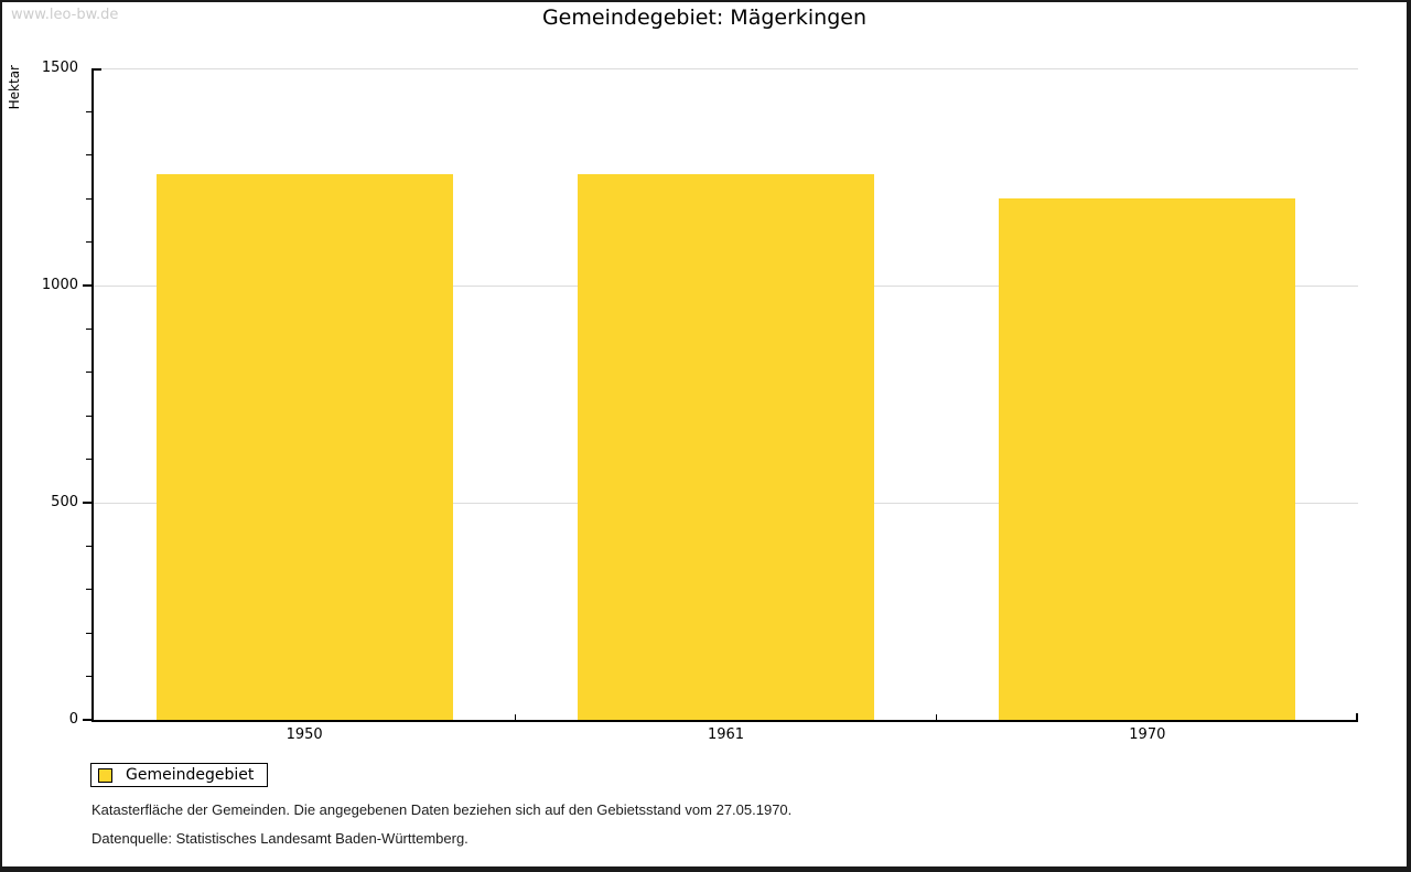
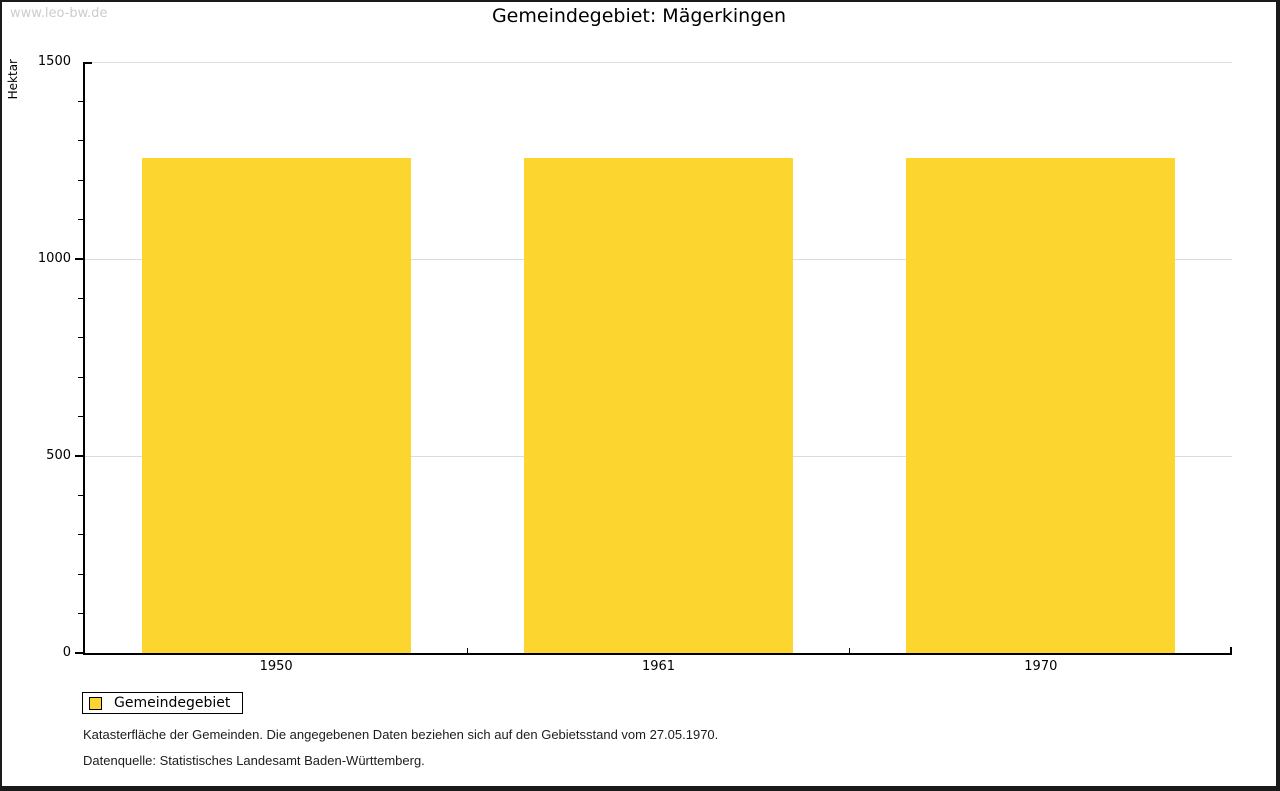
1970: 1200 -> 1260
